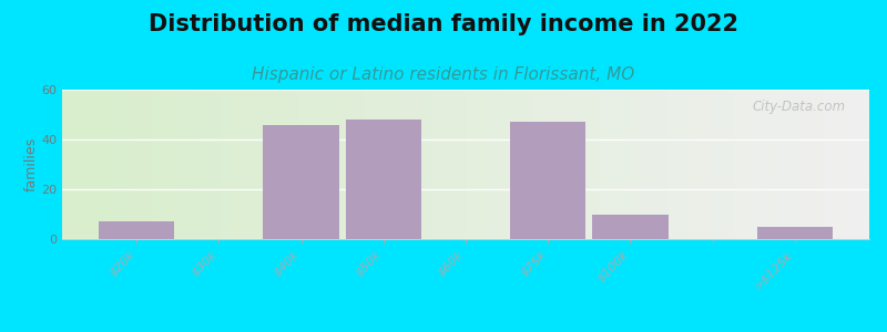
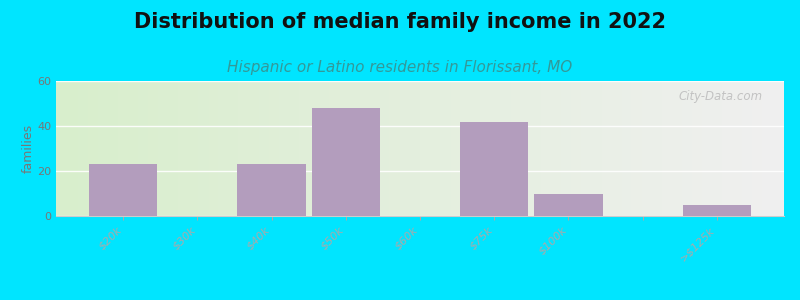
$20k: 7 -> 23
$40k: 46 -> 23
$75k: 47 -> 42
